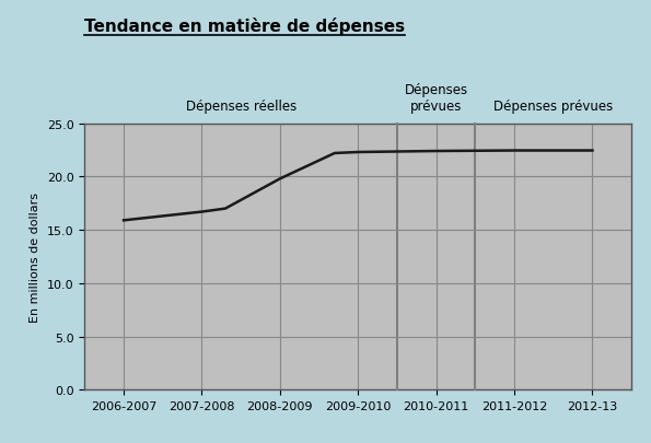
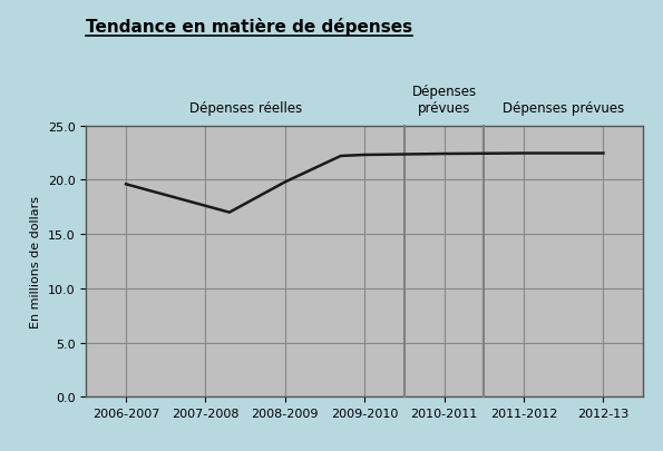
2006-2007: 15.9 -> 19.6
2007-2008: 16.7 -> 17.6
